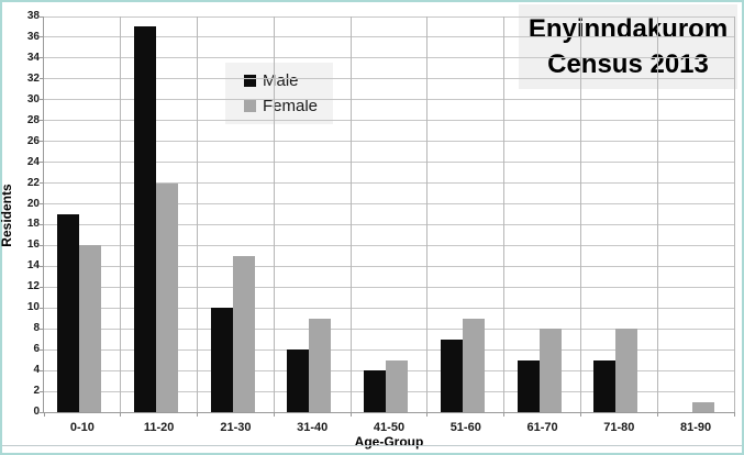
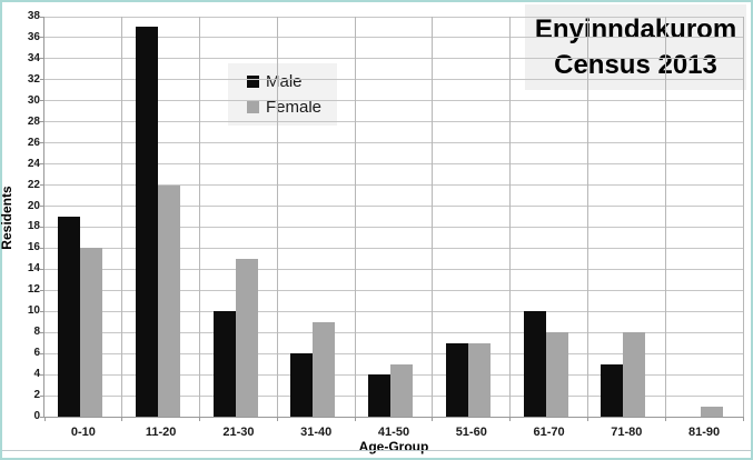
Female/51-60: 9 -> 7
Male/61-70: 5 -> 10
